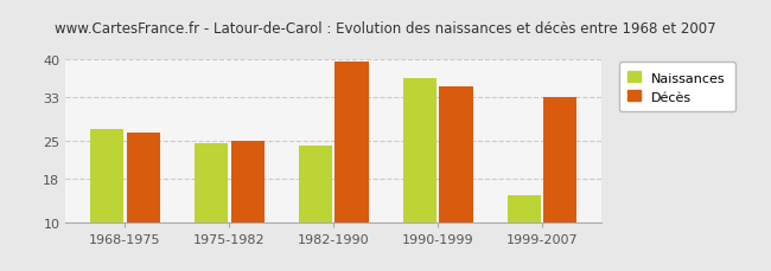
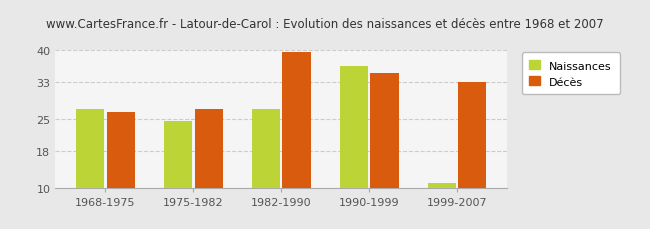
Décès/1975-1982: 25.0 -> 27.0
Naissances/1982-1990: 24.0 -> 27.0
Naissances/1999-2007: 15.0 -> 11.0
